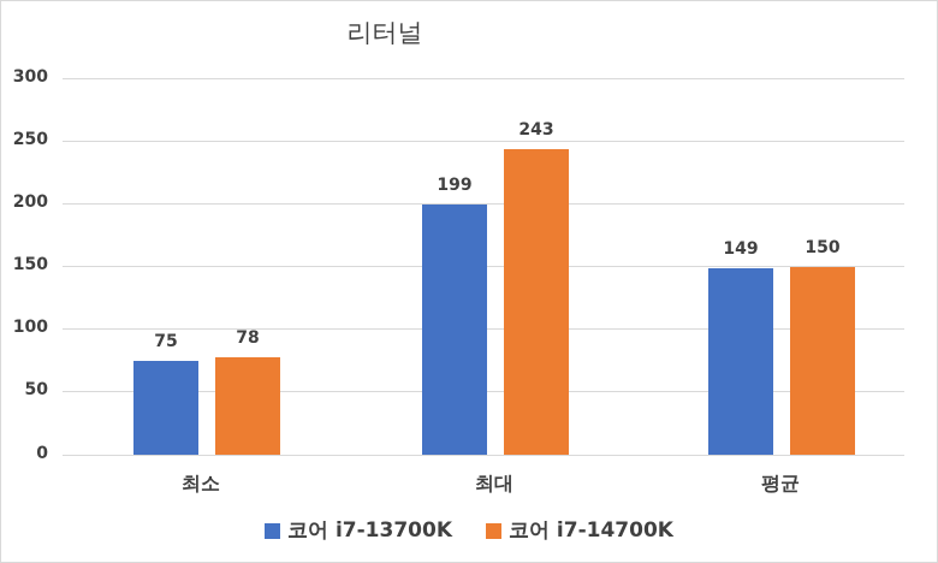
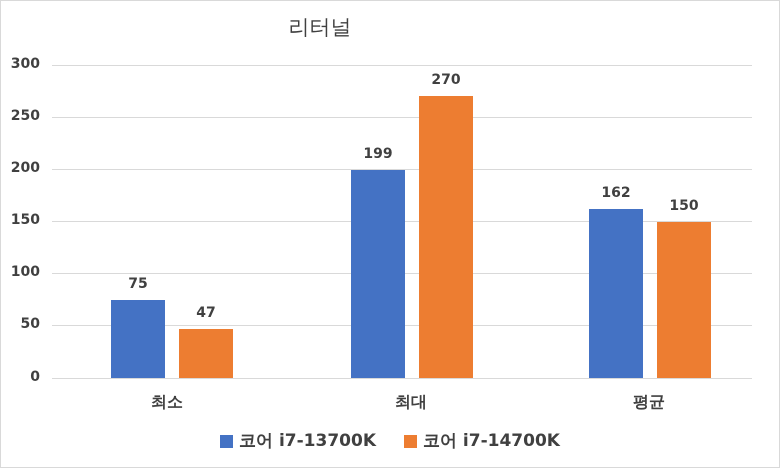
코어 i7-14700K/최소: 78 -> 47
코어 i7-14700K/최대: 243 -> 270
코어 i7-13700K/평균: 149 -> 162
